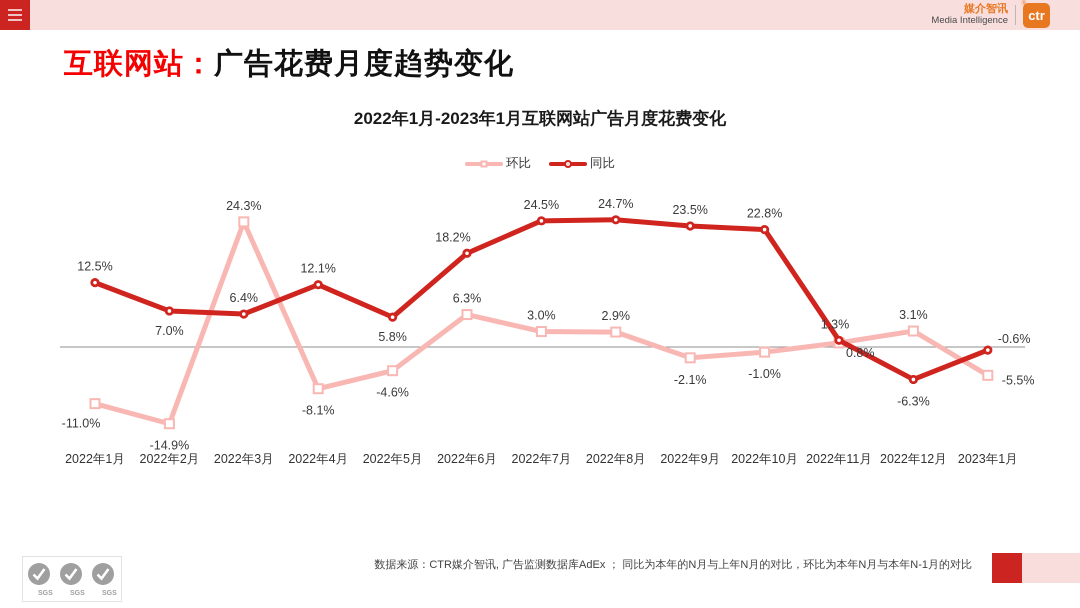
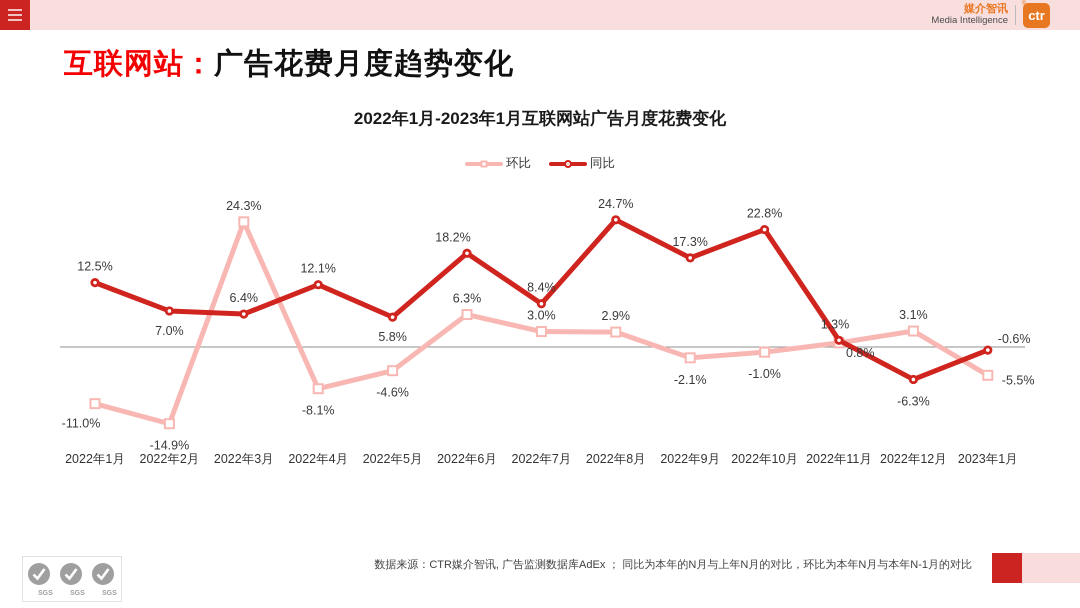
同比/2022年7月: 24.5% -> 8.4%
同比/2022年9月: 23.5% -> 17.3%
